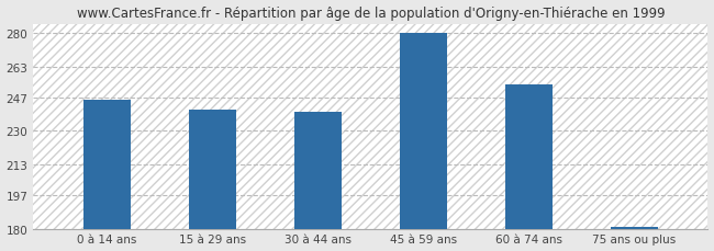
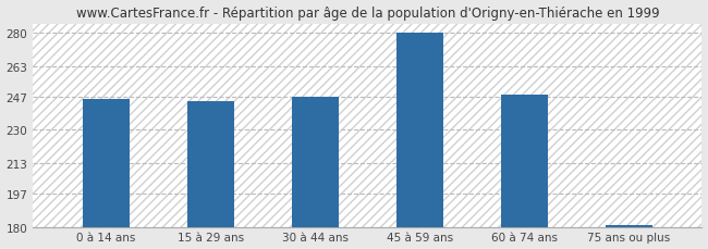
15 à 29 ans: 241 -> 245
30 à 44 ans: 240 -> 247
60 à 74 ans: 254 -> 248
